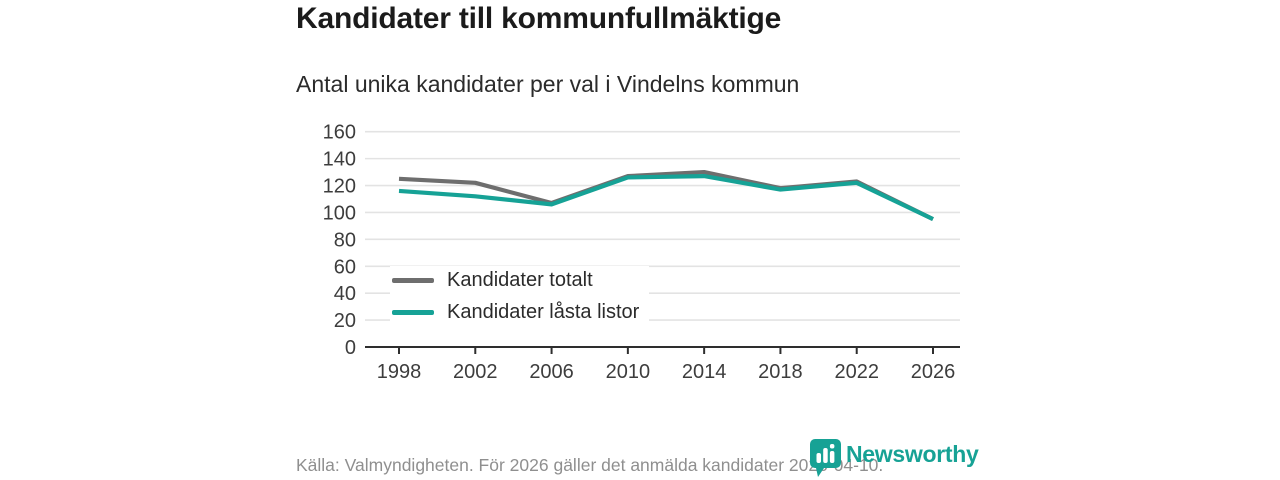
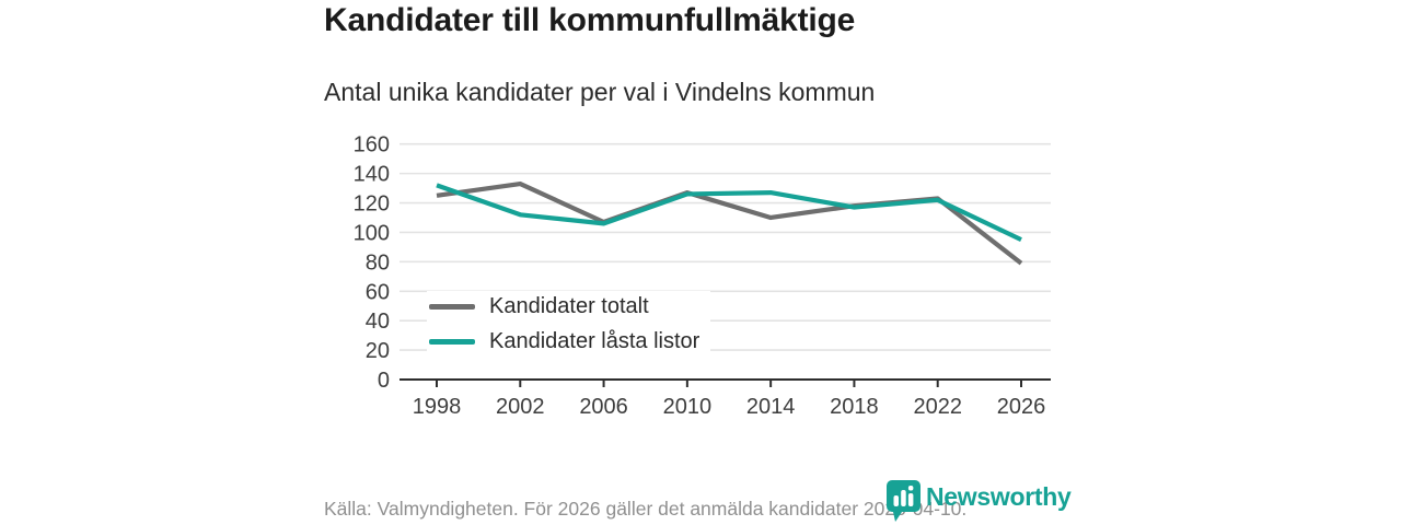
Kandidater låsta listor/1998: 116 -> 132
Kandidater totalt/2002: 122 -> 133
Kandidater totalt/2014: 130 -> 110
Kandidater totalt/2026: 95 -> 79
